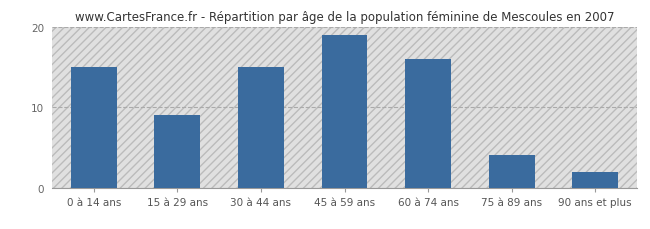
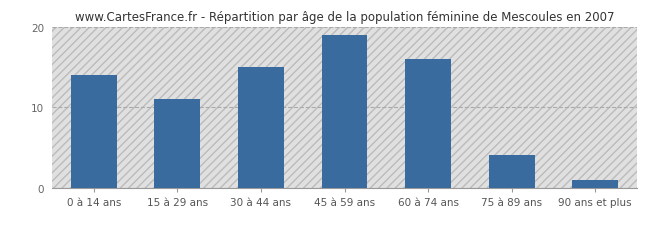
0 à 14 ans: 15 -> 14
15 à 29 ans: 9 -> 11
90 ans et plus: 2 -> 1
